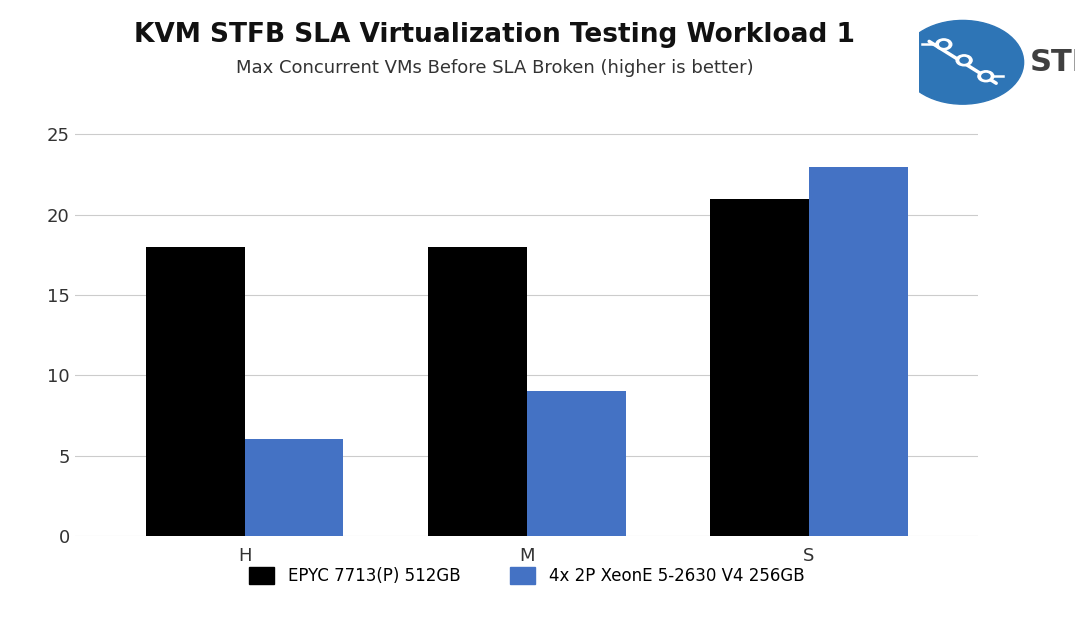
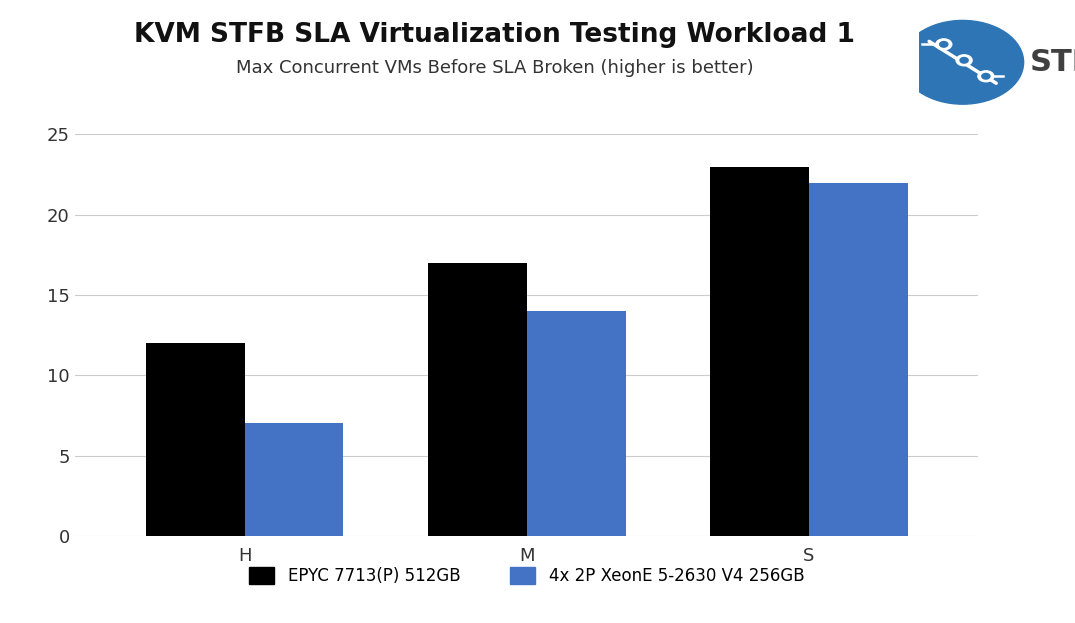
EPYC 7713(P) 512GB/H: 18 -> 12
4x 2P XeonE 5-2630 V4 256GB/H: 6 -> 7
EPYC 7713(P) 512GB/M: 18 -> 17
4x 2P XeonE 5-2630 V4 256GB/M: 9 -> 14
EPYC 7713(P) 512GB/S: 21 -> 23
4x 2P XeonE 5-2630 V4 256GB/S: 23 -> 22
